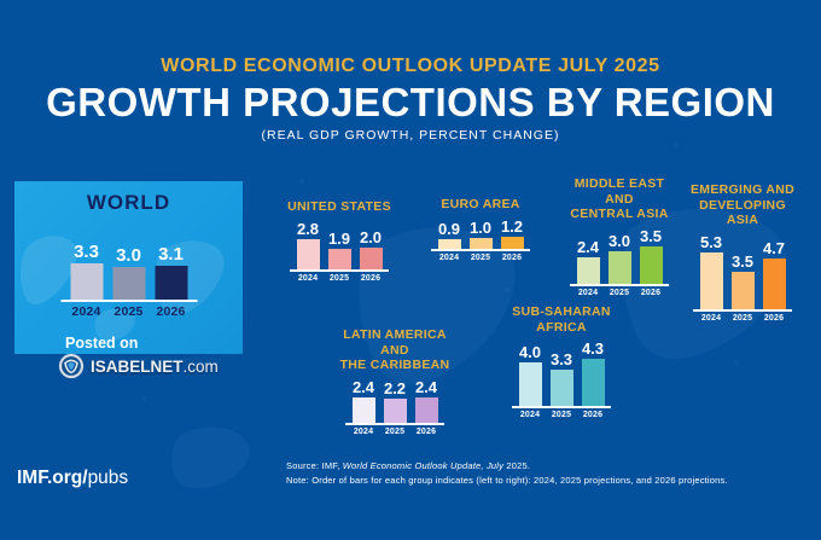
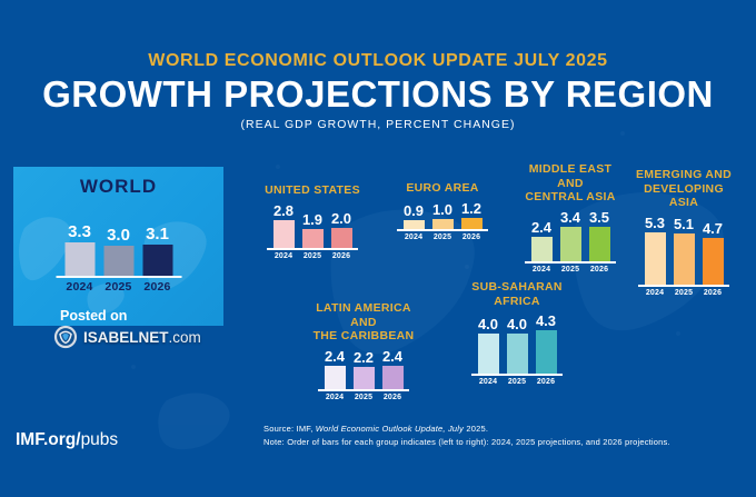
MIDDLE EAST AND CENTRAL ASIA/2025: 3.0 -> 3.4
EMERGING AND DEVELOPING ASIA/2025: 3.5 -> 5.1
SUB-SAHARAN AFRICA/2025: 3.3 -> 4.0
